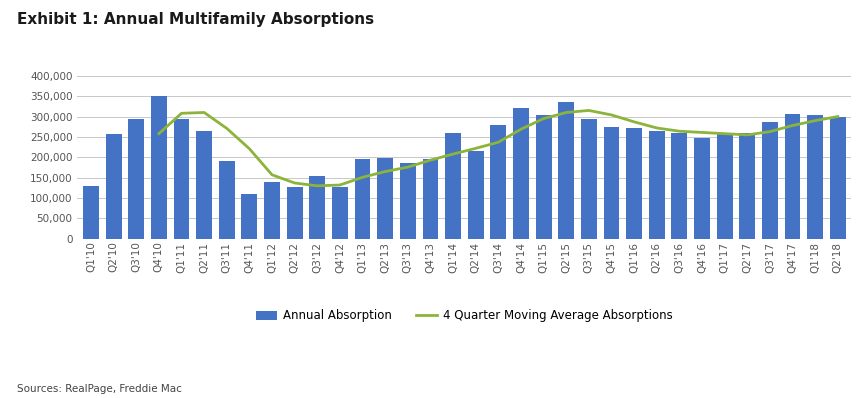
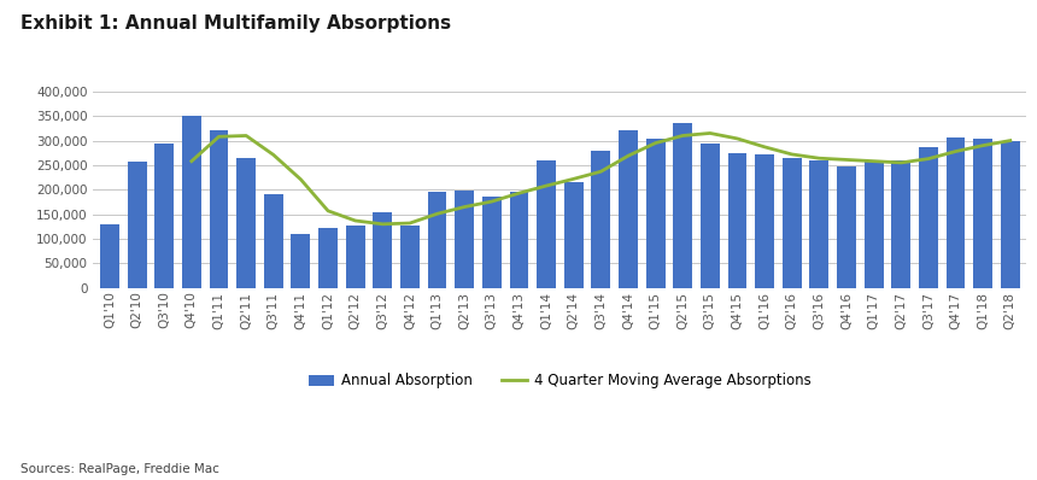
Annual Absorption/Q1'11: 295,000 -> 320,000
Annual Absorption/Q1'12: 140,000 -> 122,000
